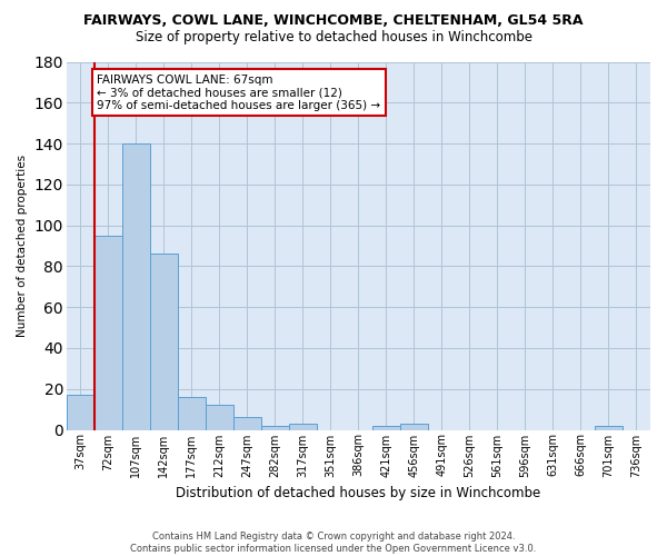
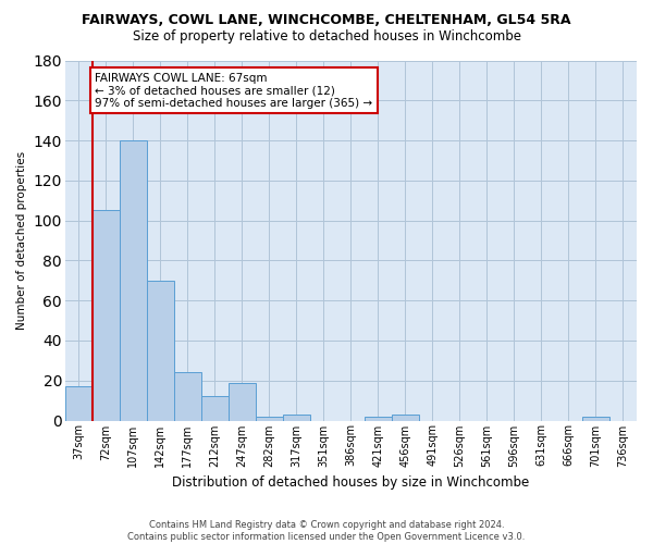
72sqm: 95 -> 105
142sqm: 86 -> 70
177sqm: 16 -> 24
247sqm: 6 -> 19
